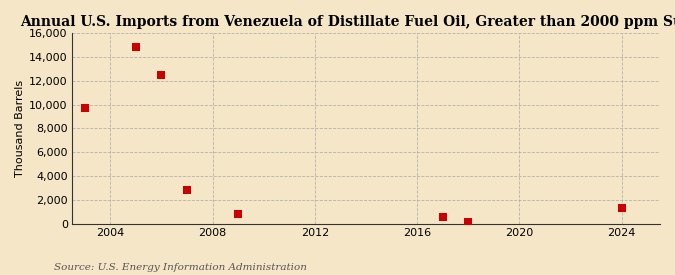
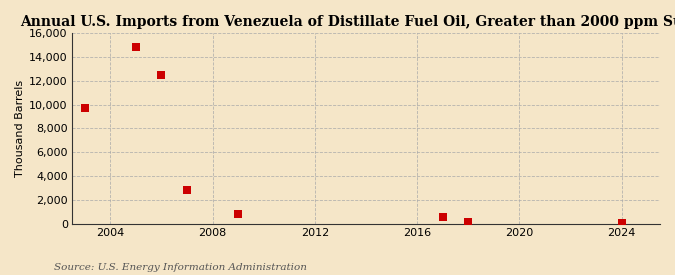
2024: 1,300 -> 0
